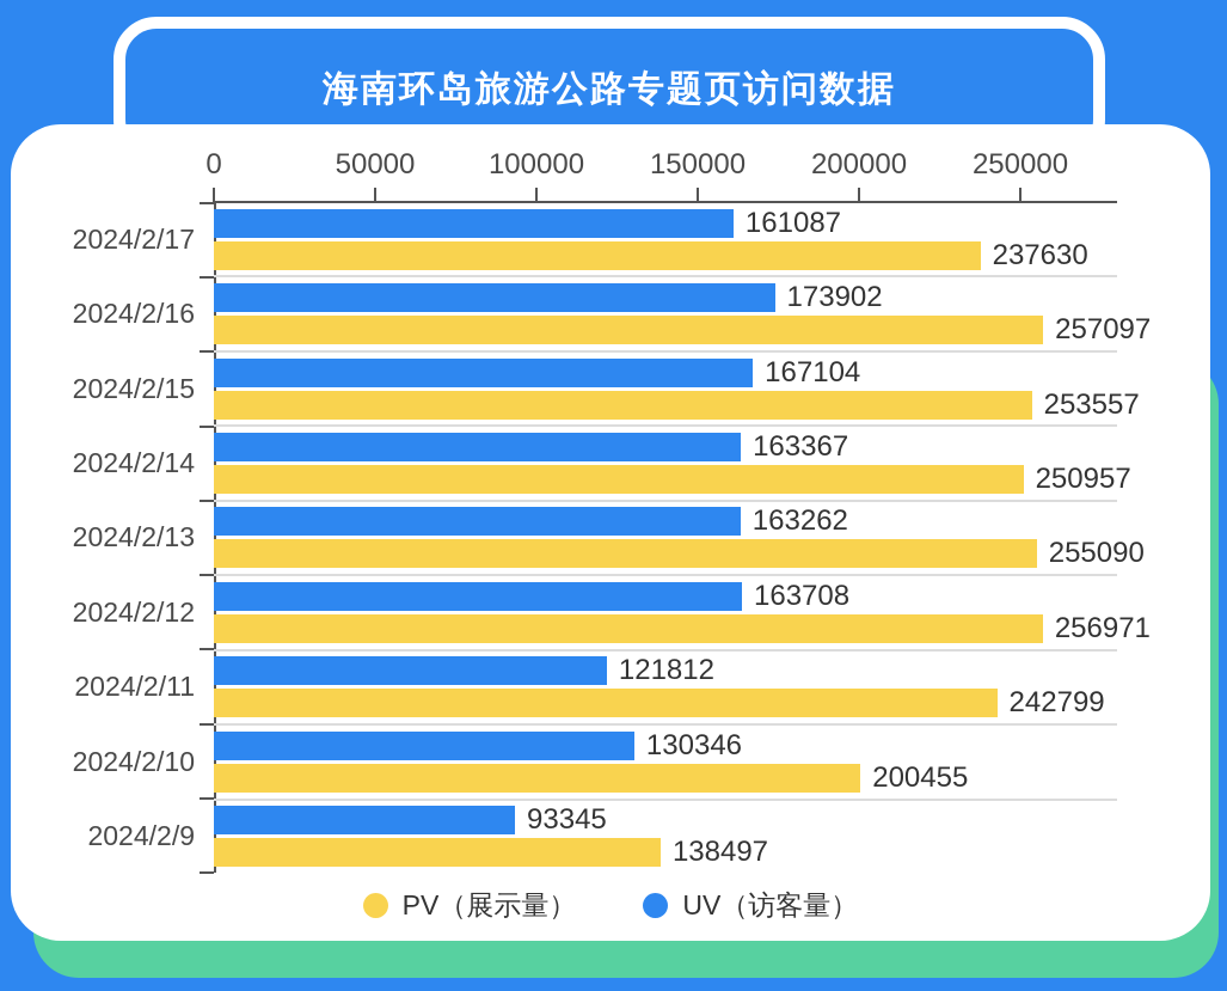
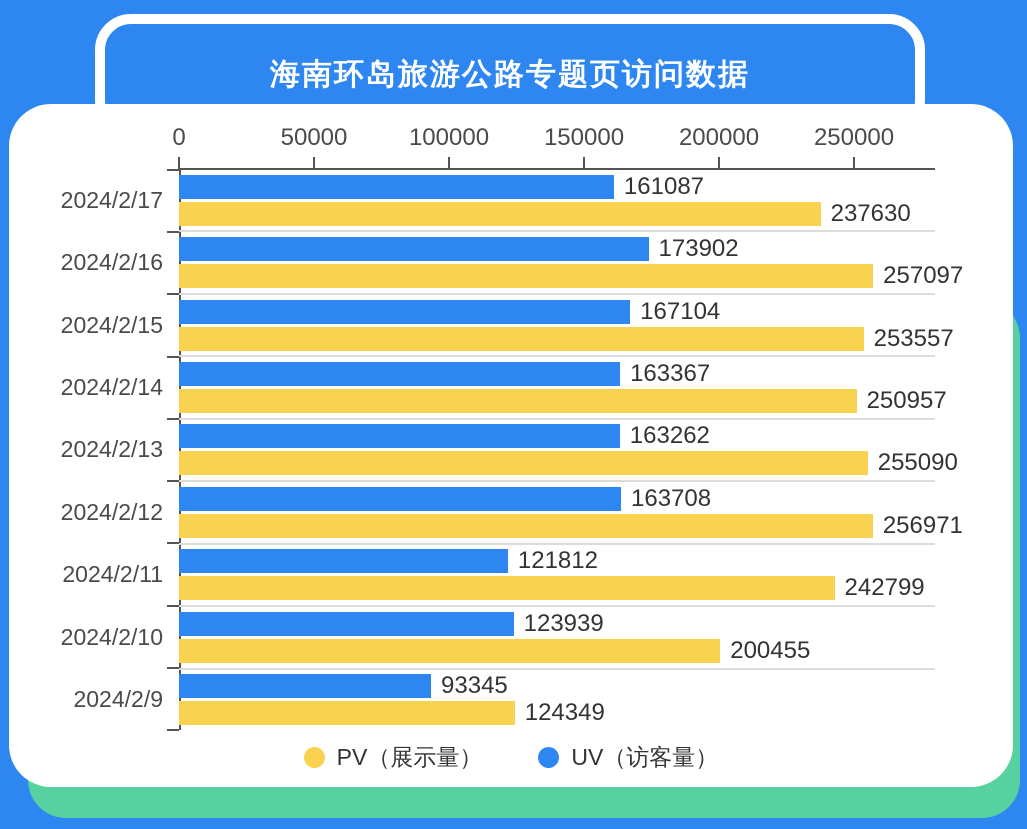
UV（访客量）/2024/2/10: 130346 -> 123939
PV（展示量）/2024/2/9: 138497 -> 124349
